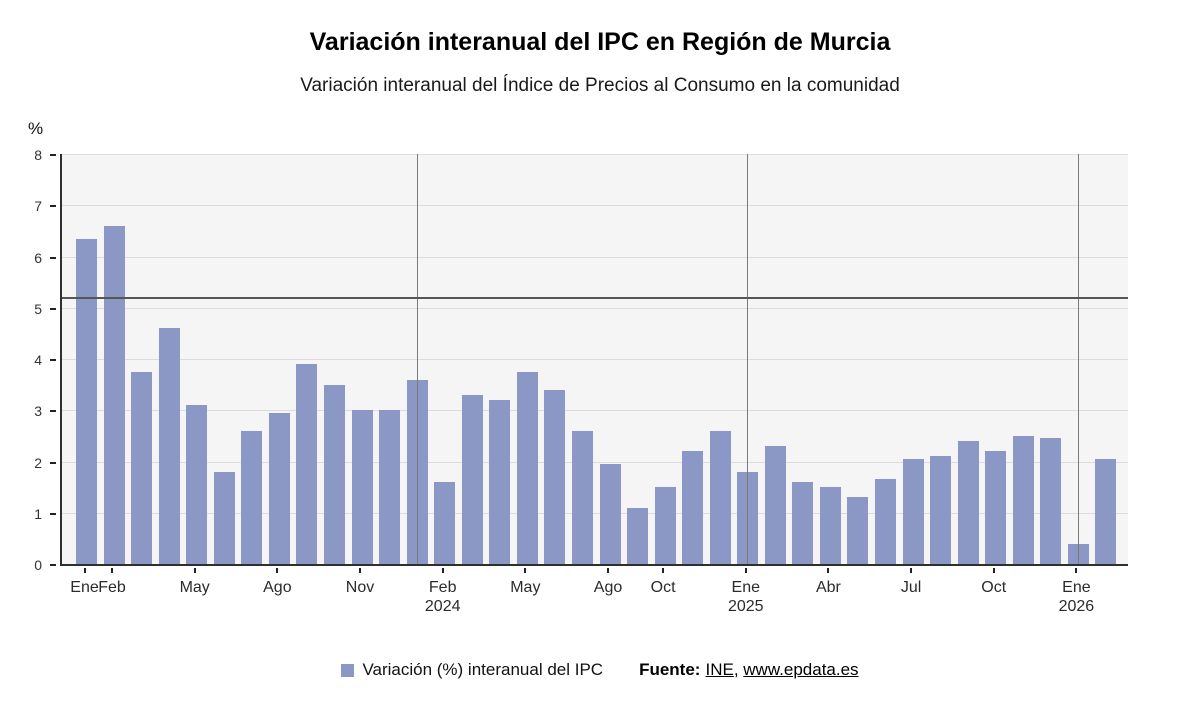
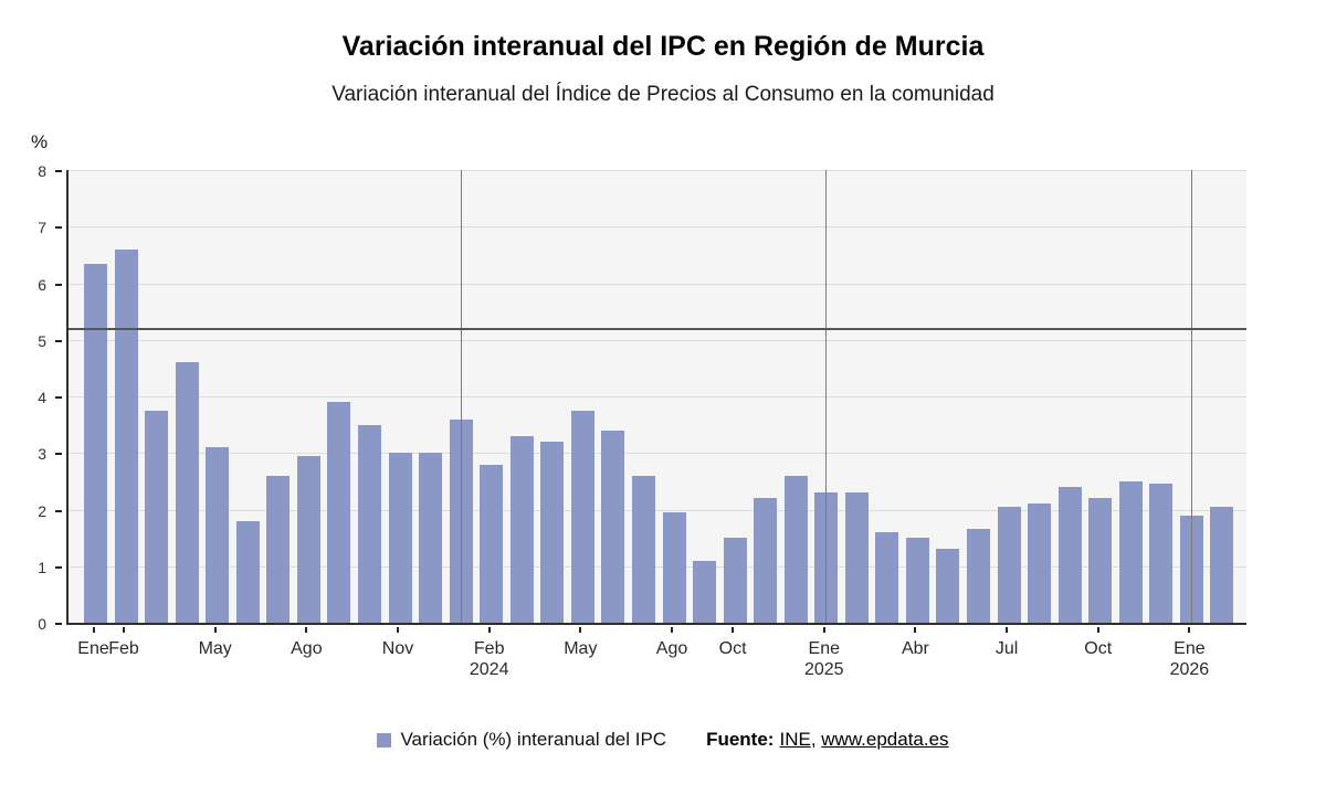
Feb 2024: 1.6 -> 2.8
Ene 2025: 1.8 -> 2.3
Ene 2026: 0.4 -> 1.9
